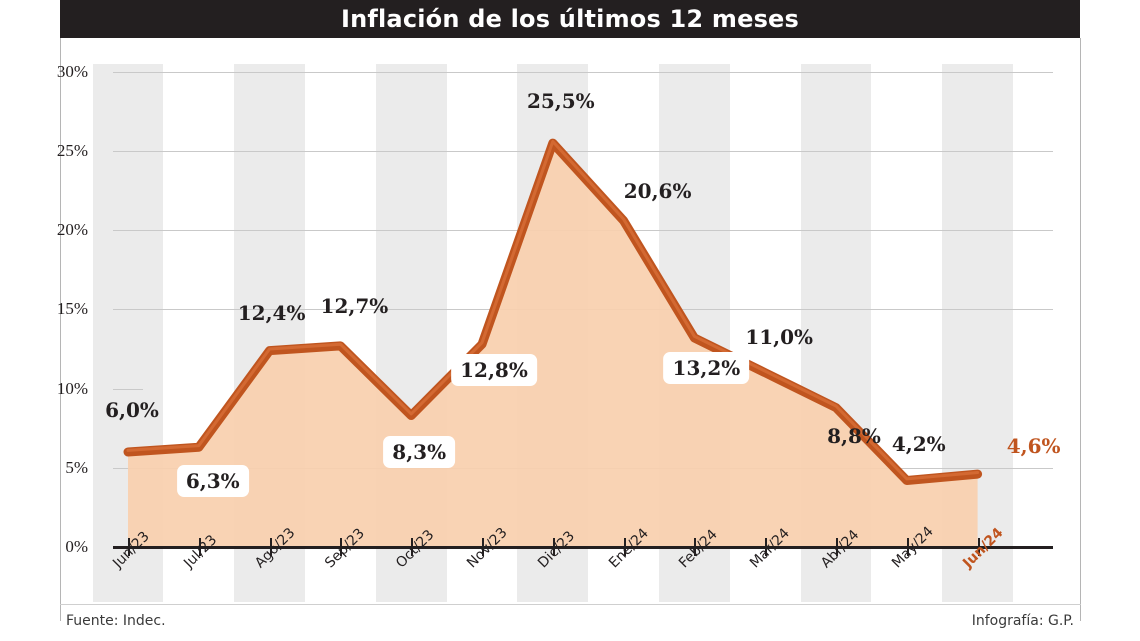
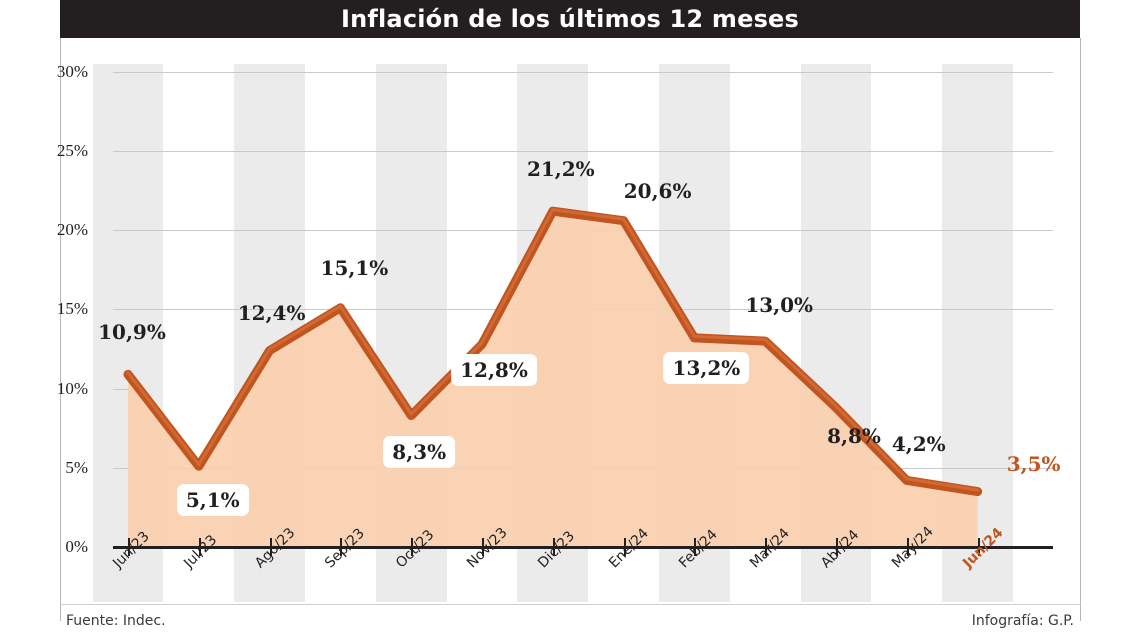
Jun/23: 6,0% -> 10,9%
Jul/23: 6,3% -> 5,1%
Sep/23: 12,7% -> 15,1%
Dic/23: 25,5% -> 21,2%
Mar/24: 11,0% -> 13,0%
Jun/24: 4,6% -> 3,5%
